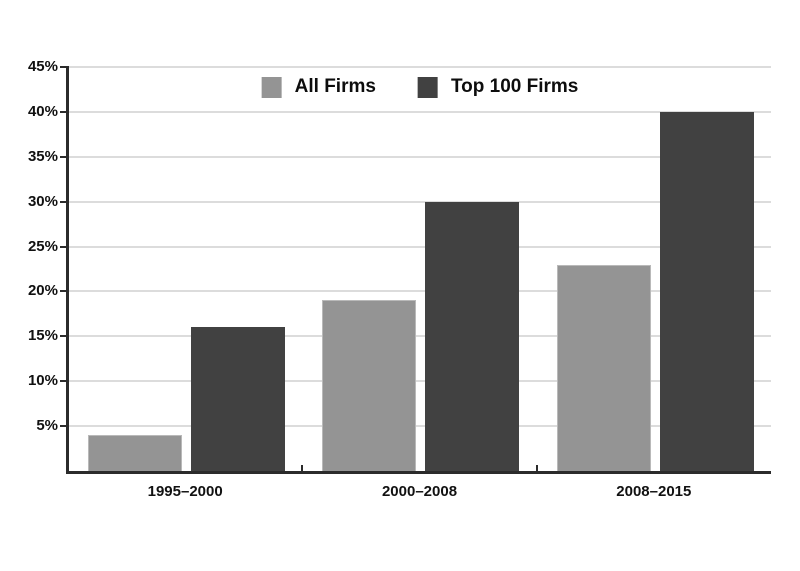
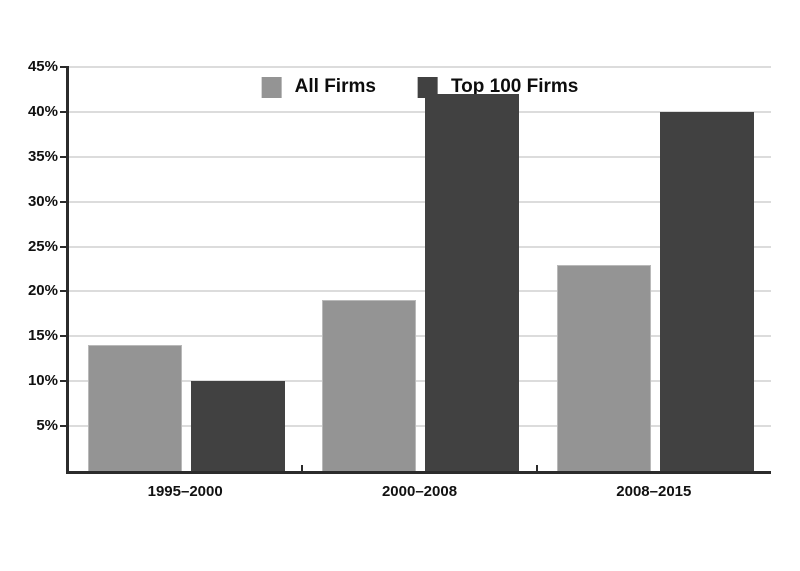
All Firms/1995–2000: 4% -> 14%
Top 100 Firms/1995–2000: 16% -> 10%
Top 100 Firms/2000–2008: 30% -> 42%
